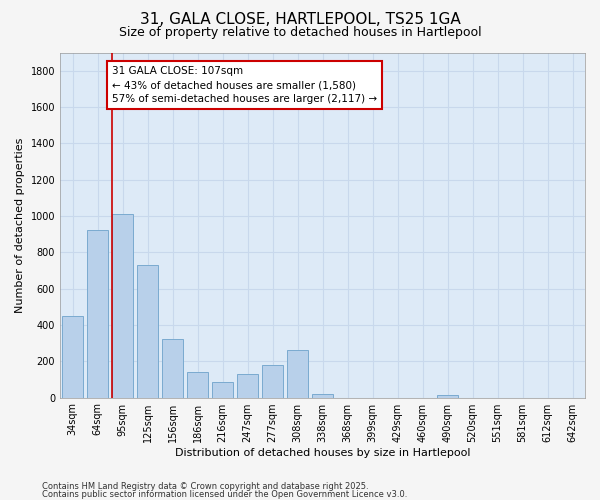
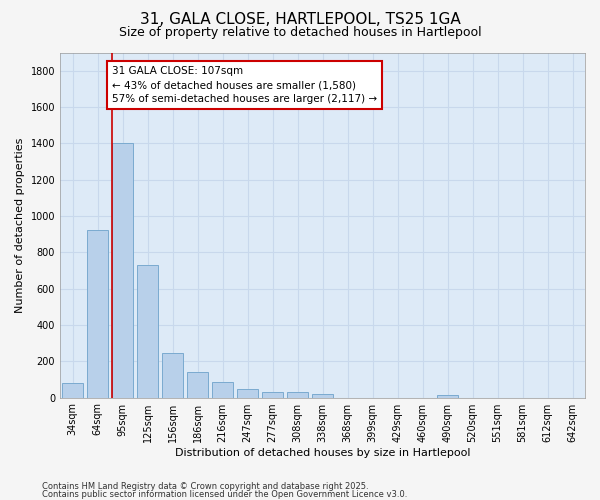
34sqm: 450 -> 80
95sqm: 1010 -> 1400
156sqm: 320 -> 240
247sqm: 130 -> 50
277sqm: 180 -> 30
308sqm: 260 -> 30
